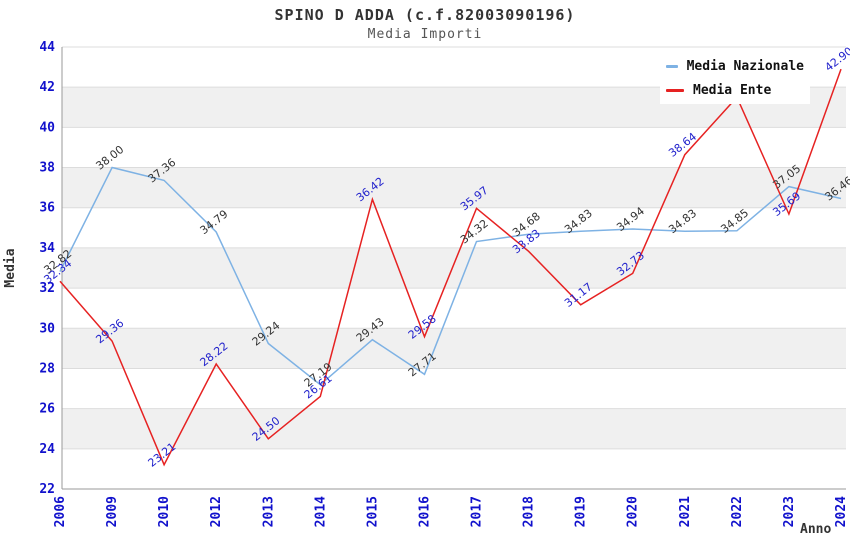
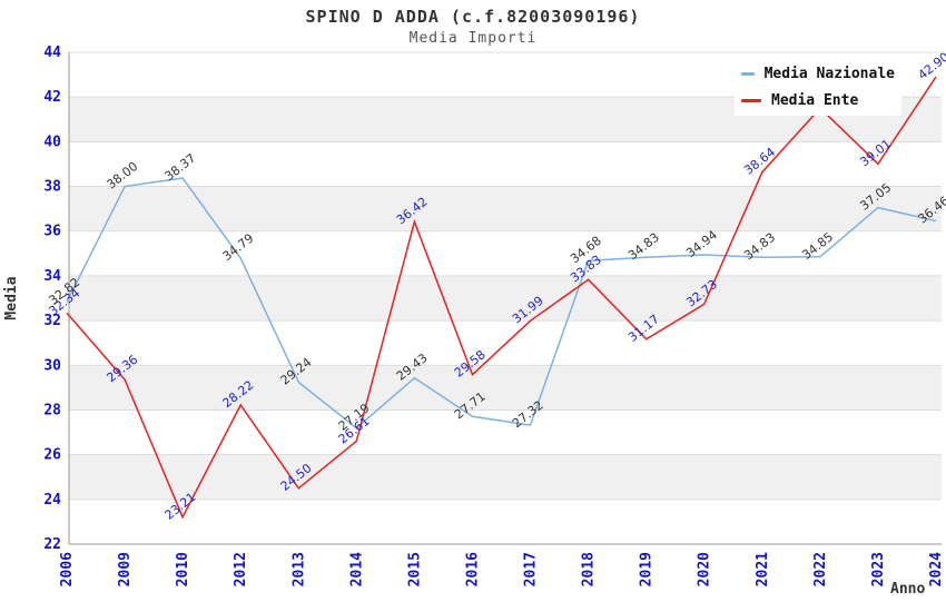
Media Nazionale/2010: 37.36 -> 38.37
Media Nazionale/2017: 34.32 -> 27.32
Media Ente/2017: 35.97 -> 31.99
Media Ente/2023: 35.69 -> 39.01
